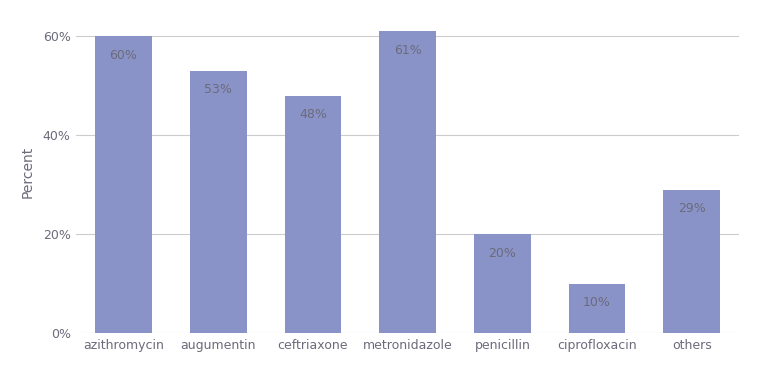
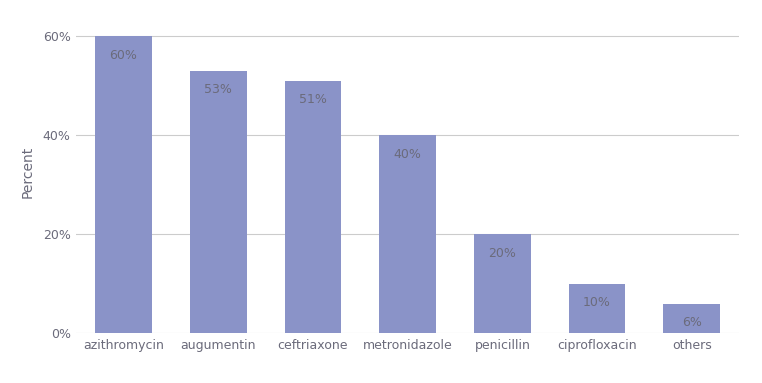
ceftriaxone: 48% -> 51%
metronidazole: 61% -> 40%
others: 29% -> 6%
